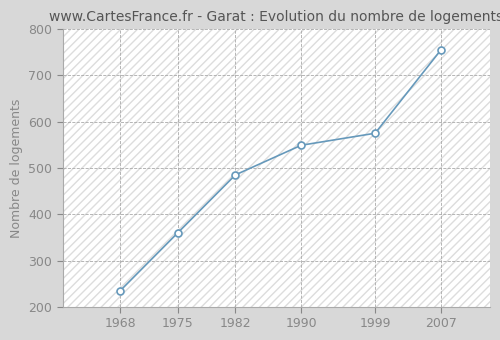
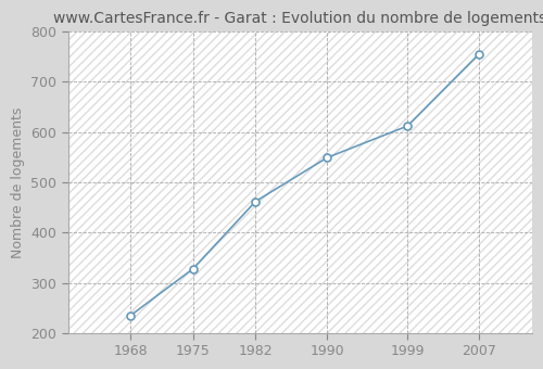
1975: 360 -> 328
1982: 485 -> 462
1999: 575 -> 612
